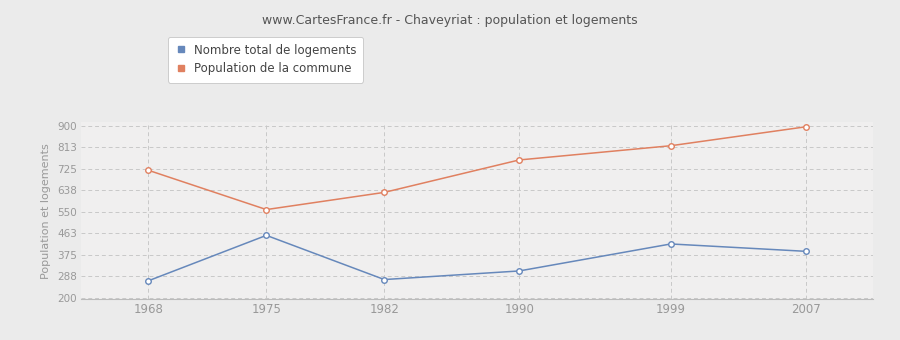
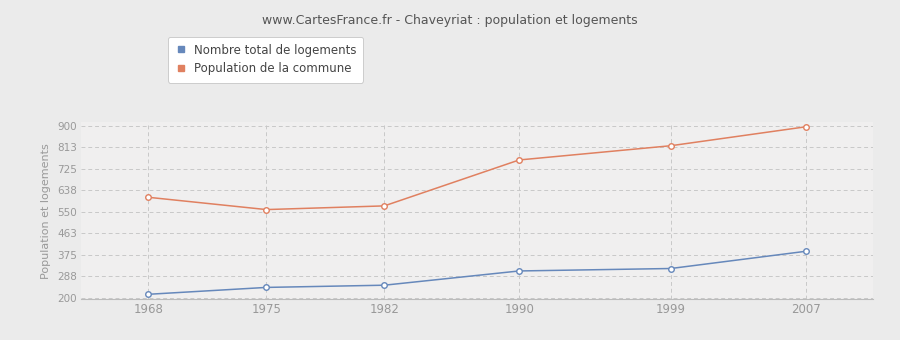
Nombre total de logements/1968: 270 -> 215
Population de la commune/1968: 720 -> 610
Nombre total de logements/1975: 455 -> 243
Nombre total de logements/1982: 275 -> 252
Population de la commune/1982: 630 -> 575
Nombre total de logements/1999: 420 -> 320
